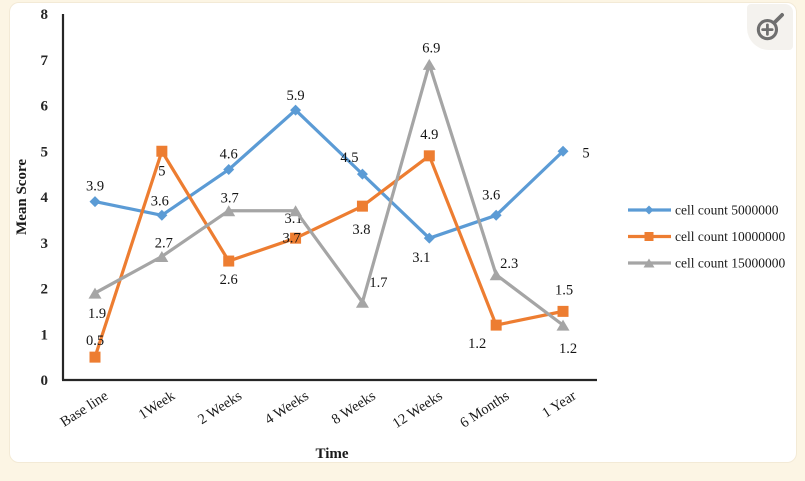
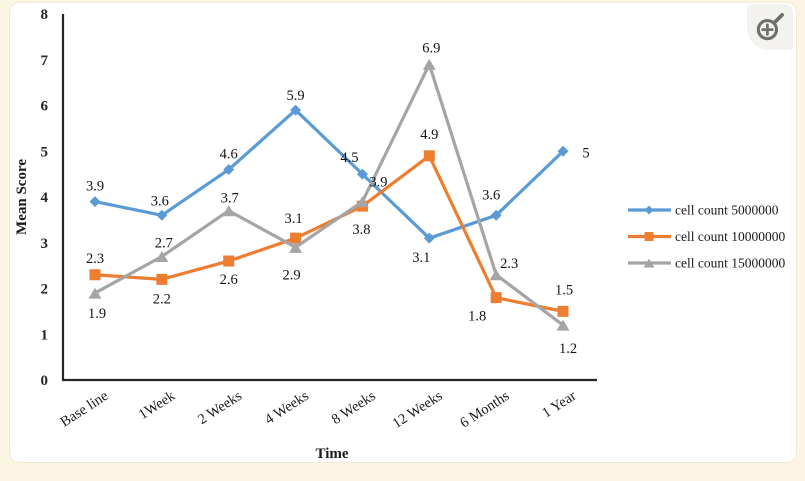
cell count 10000000/Base line: 0.5 -> 2.3
cell count 10000000/1Week: 5 -> 2.2
cell count 15000000/4 Weeks: 3.7 -> 2.9
cell count 15000000/8 Weeks: 1.7 -> 3.9
cell count 10000000/6 Months: 1.2 -> 1.8
